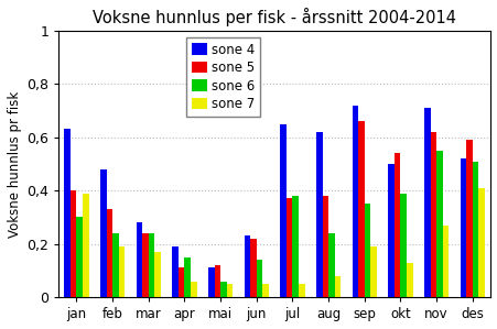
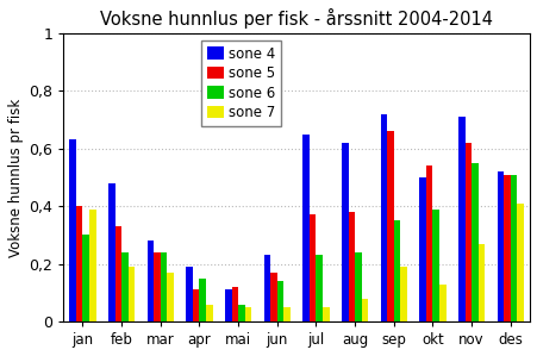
sone 5/jun: 0,22 -> 0,17
sone 6/jul: 0,38 -> 0,23
sone 5/des: 0,59 -> 0,51
